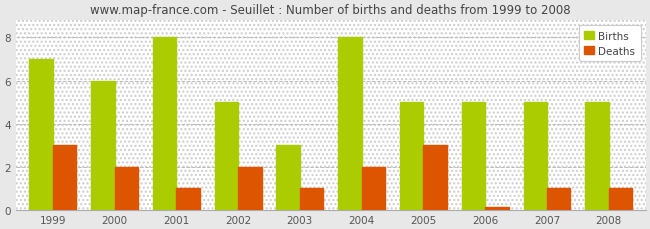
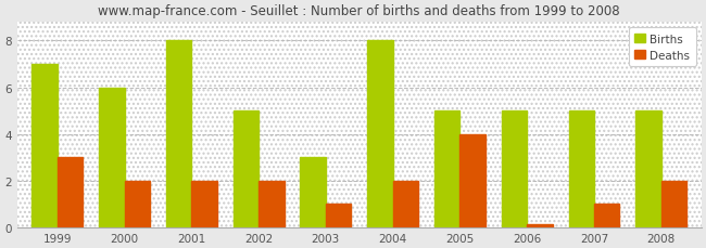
Deaths/2001: 1.00 -> 2.00
Deaths/2005: 3.00 -> 4.00
Deaths/2008: 1.00 -> 2.00
